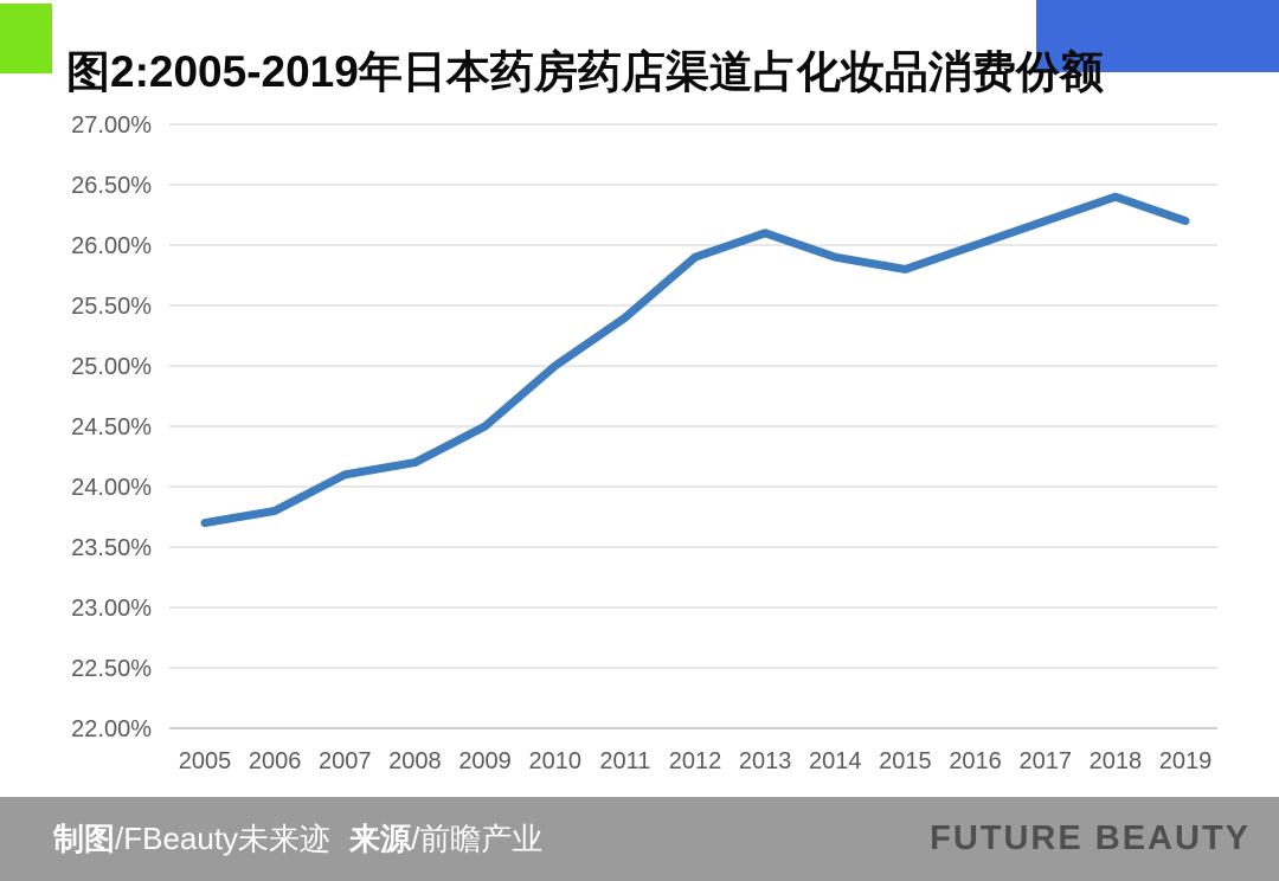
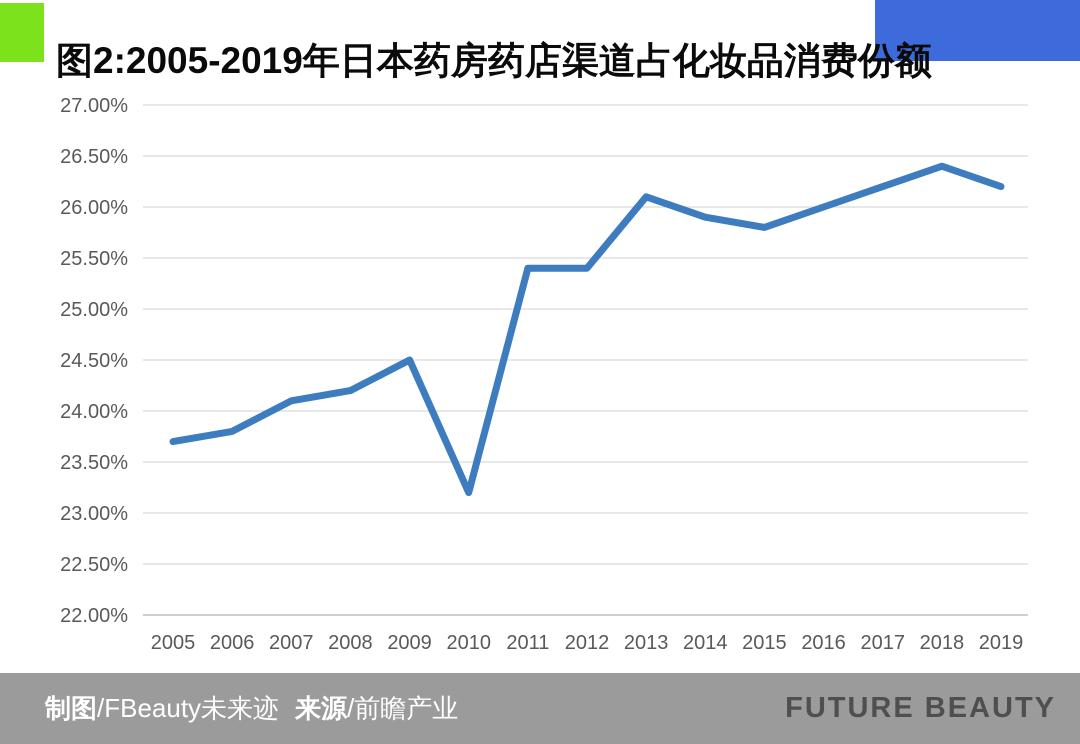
2010: 25.0% -> 23.2%
2012: 25.9% -> 25.4%
